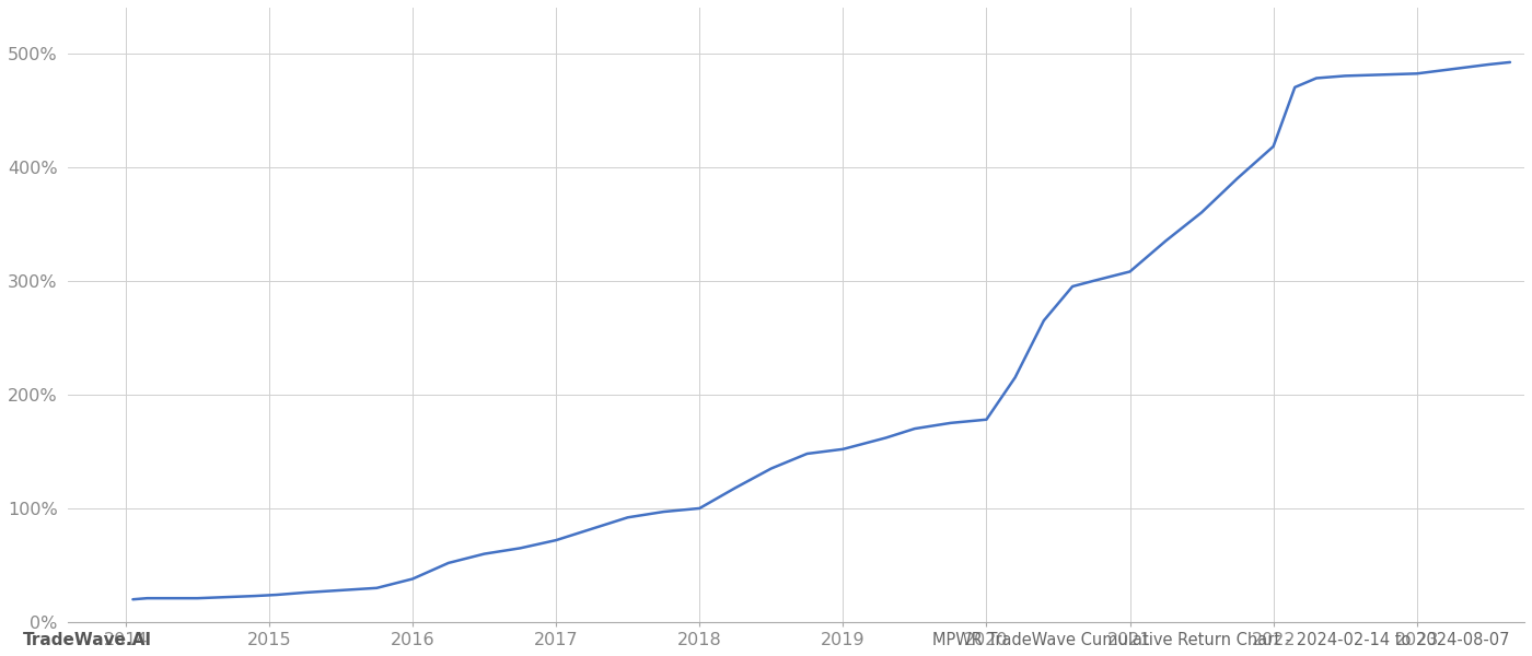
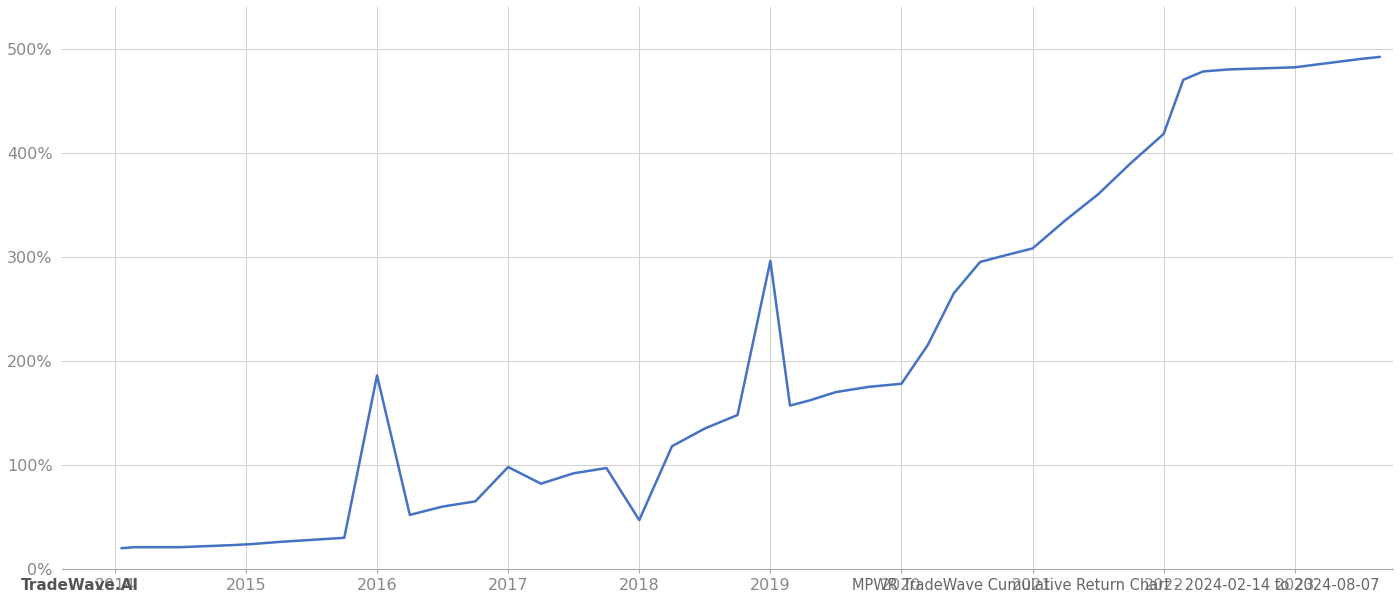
2016: 38% -> 186%
2017: 72% -> 98%
2018: 100% -> 47%
2019: 152% -> 296%
